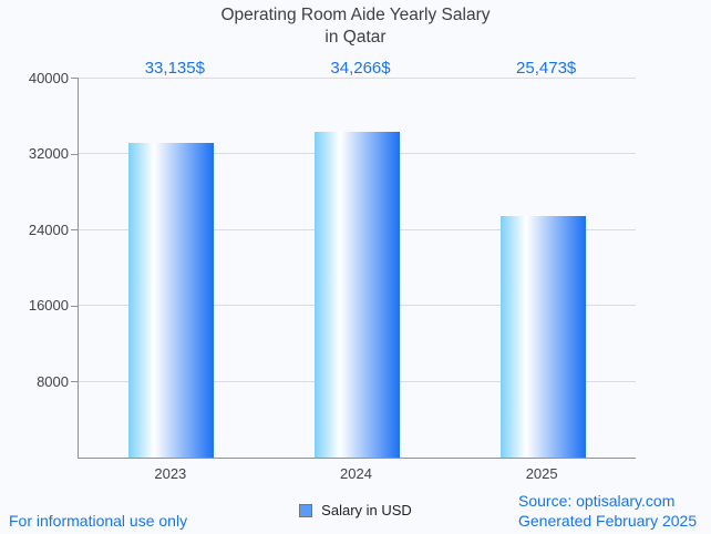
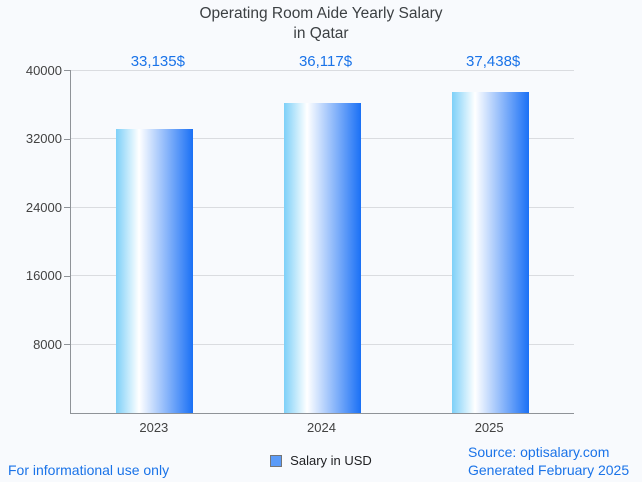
2024: 34,266 -> 36,117
2025: 25,473 -> 37,438
